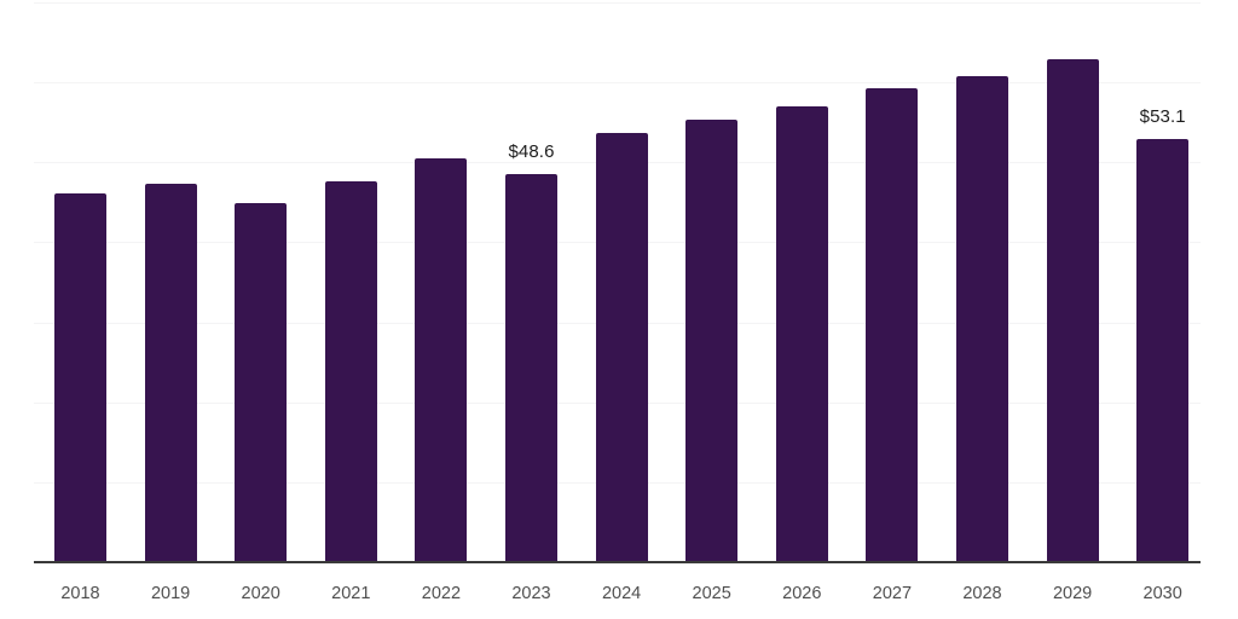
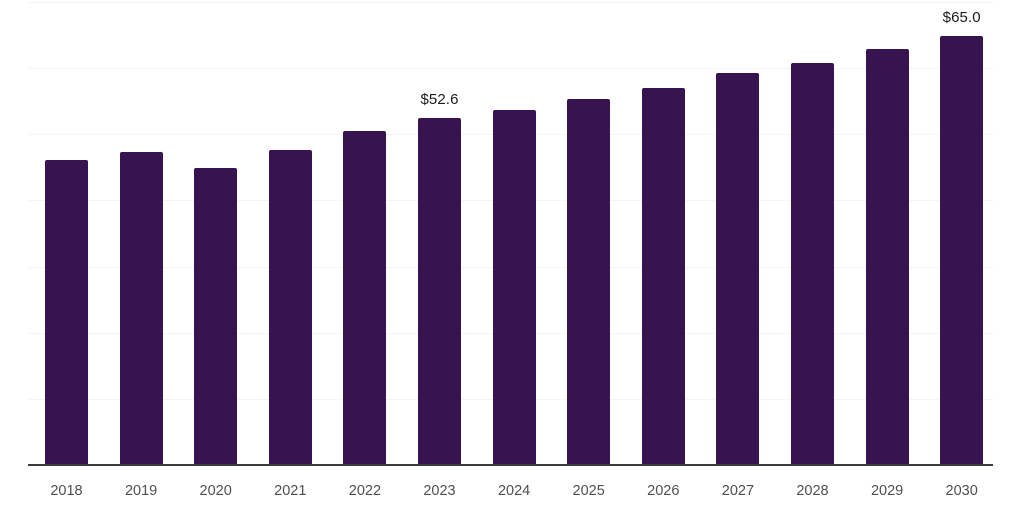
2023: $48.6 -> $52.6
2030: $53.1 -> $65.0
